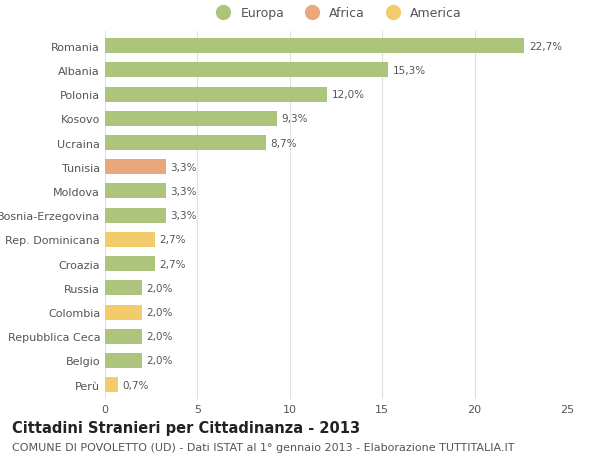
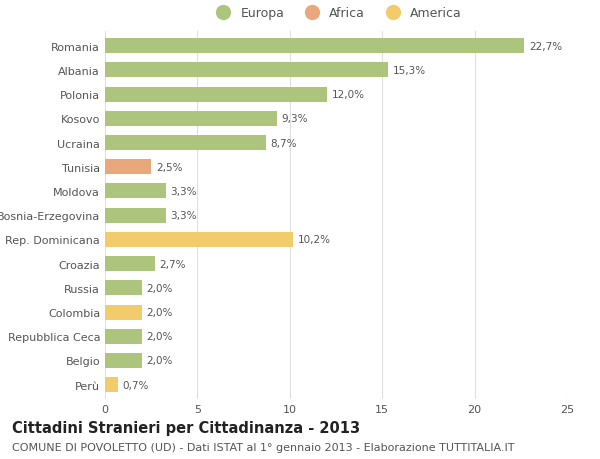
Tunisia: 3,3% -> 2,5%
Rep. Dominicana: 2,7% -> 10,2%
